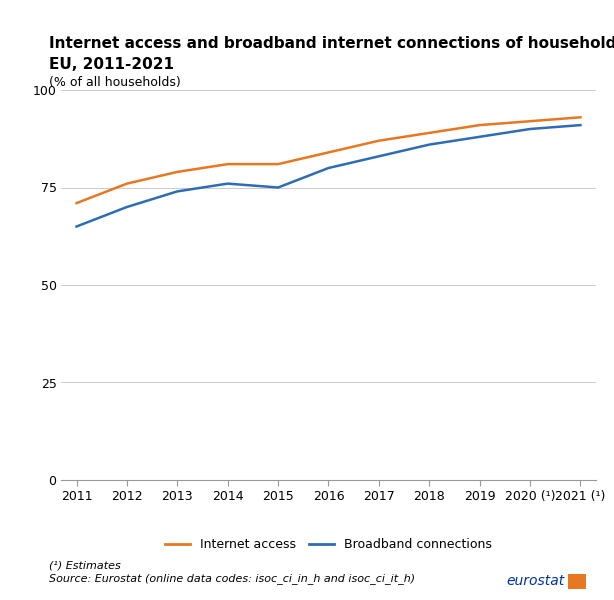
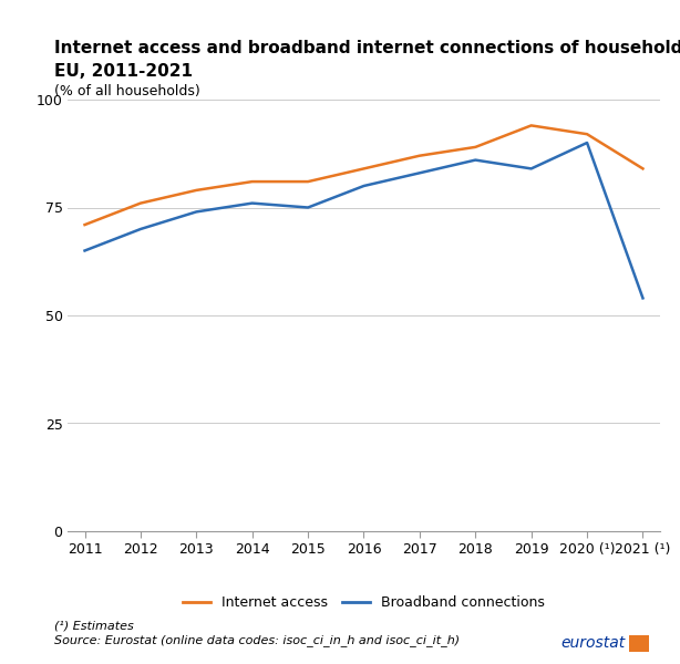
Internet access/2019: 91 -> 94
Broadband connections/2019: 88 -> 84
Internet access/2021 (¹): 93 -> 84
Broadband connections/2021 (¹): 91 -> 54
